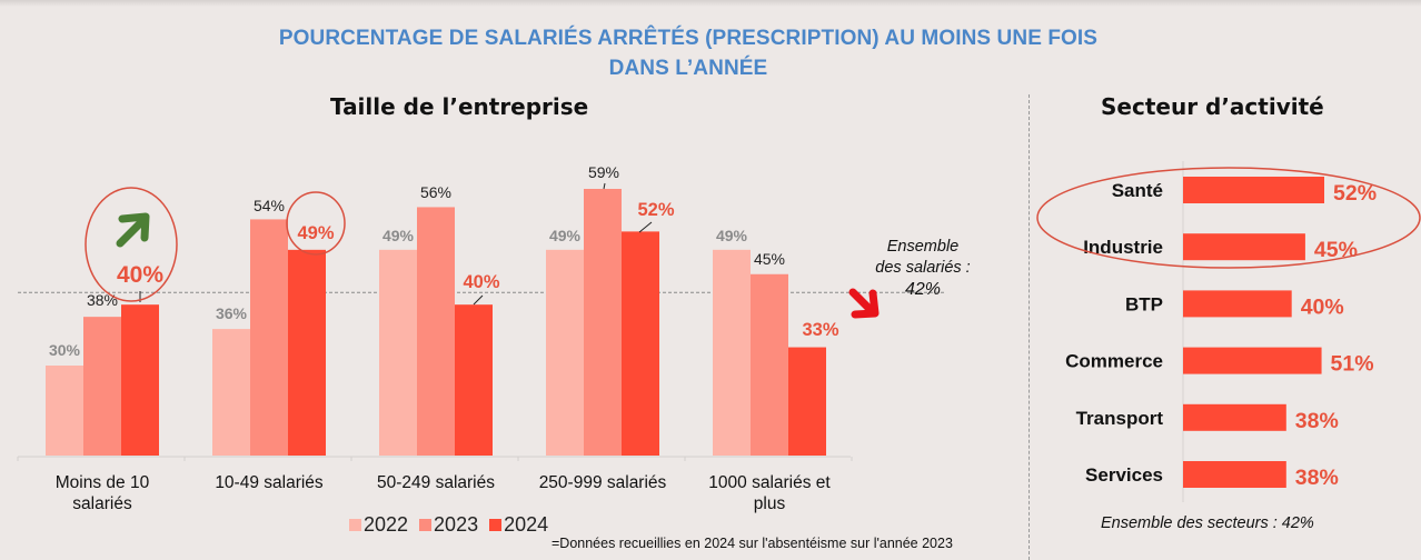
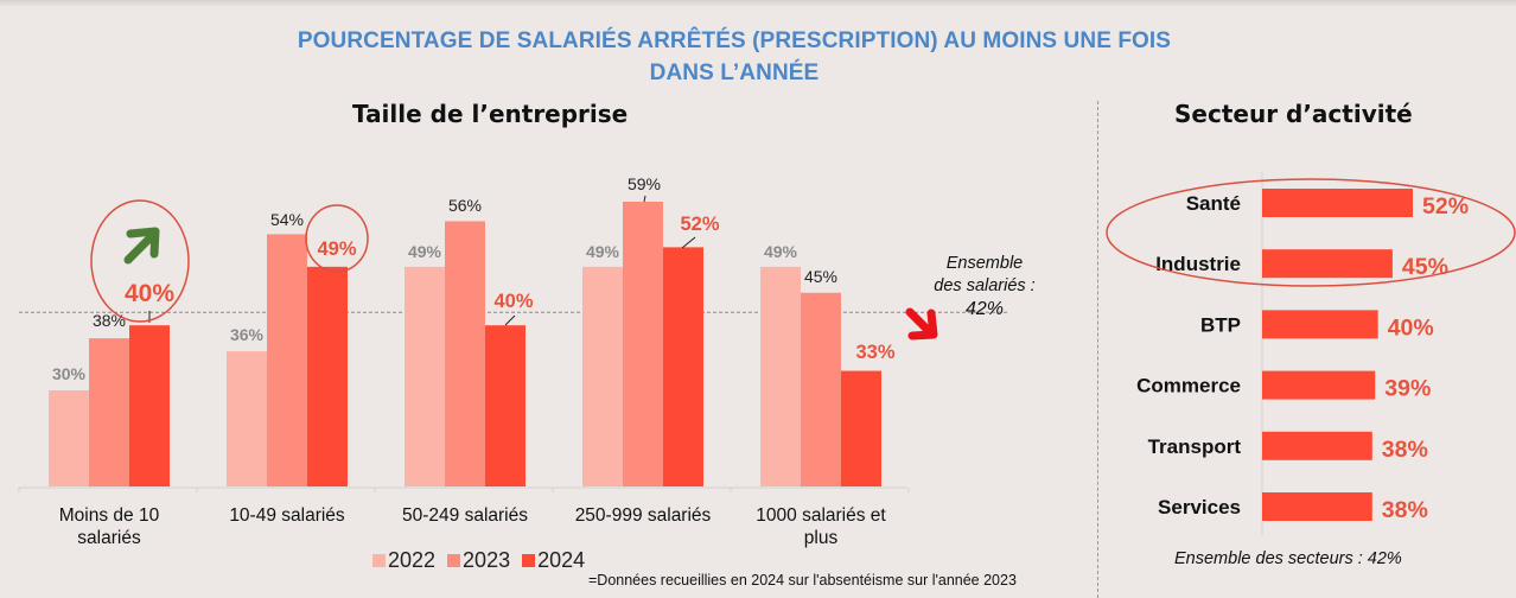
Secteur d’activité/Commerce: 51% -> 39%
